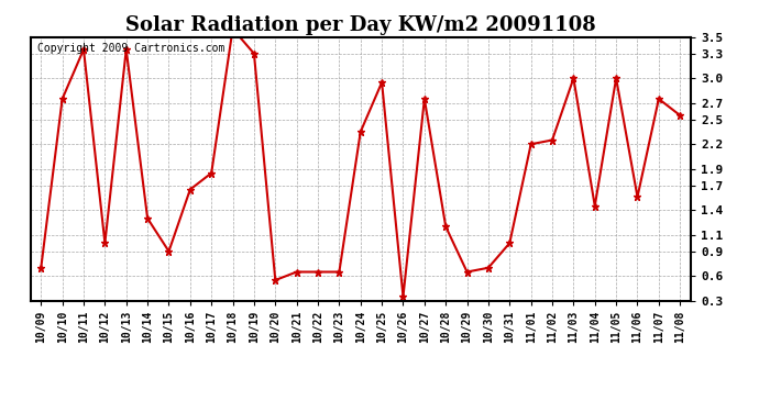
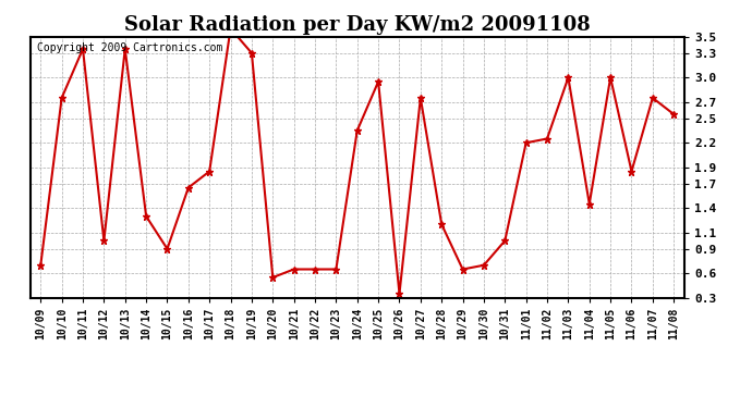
11/06: 1.56 -> 1.85
